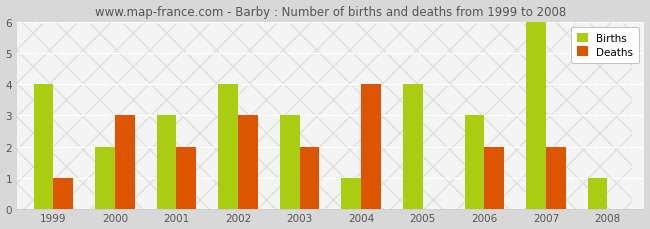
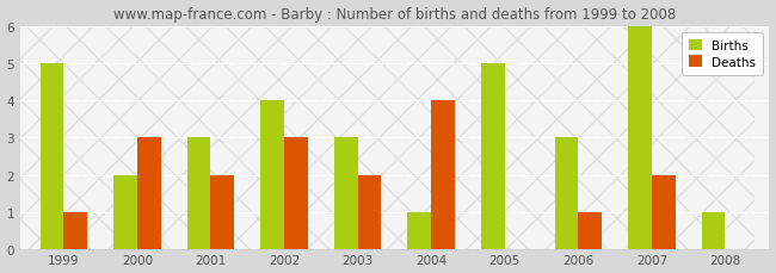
Births/1999: 4 -> 5
Births/2005: 4 -> 5
Deaths/2006: 2 -> 1
